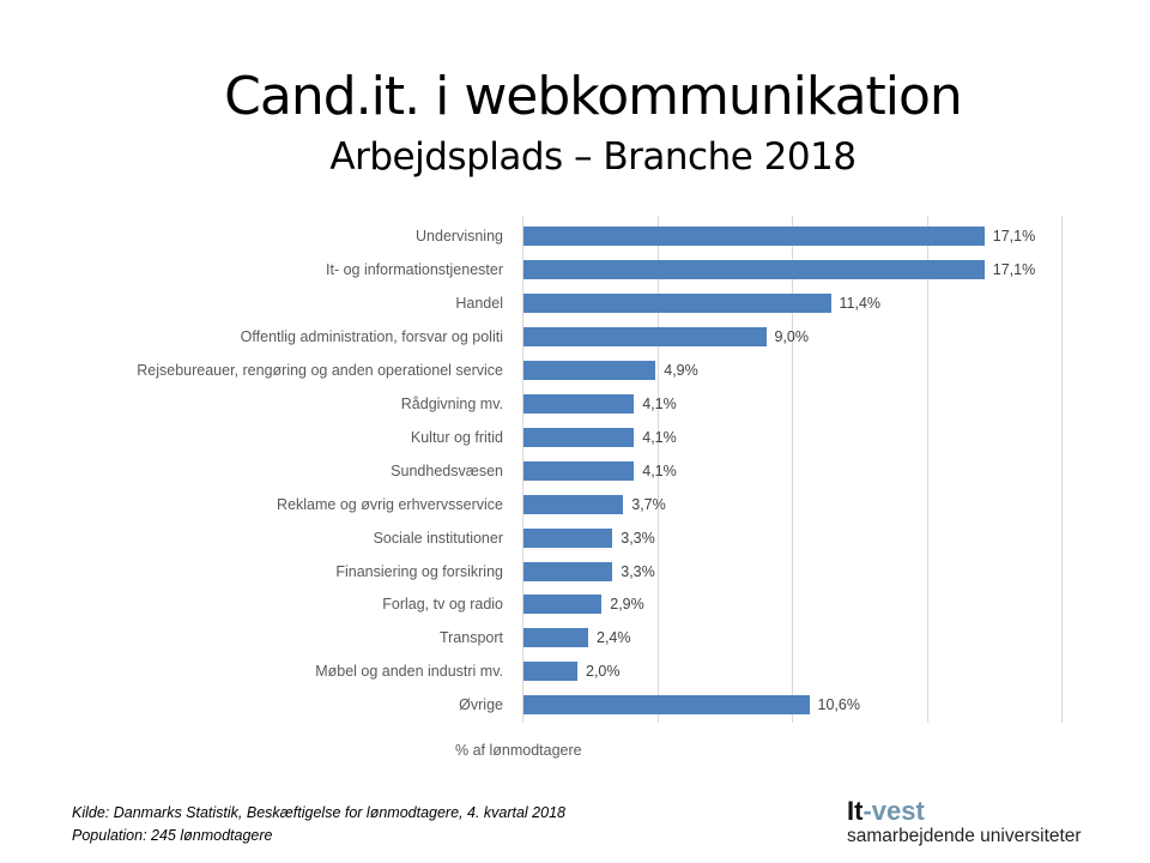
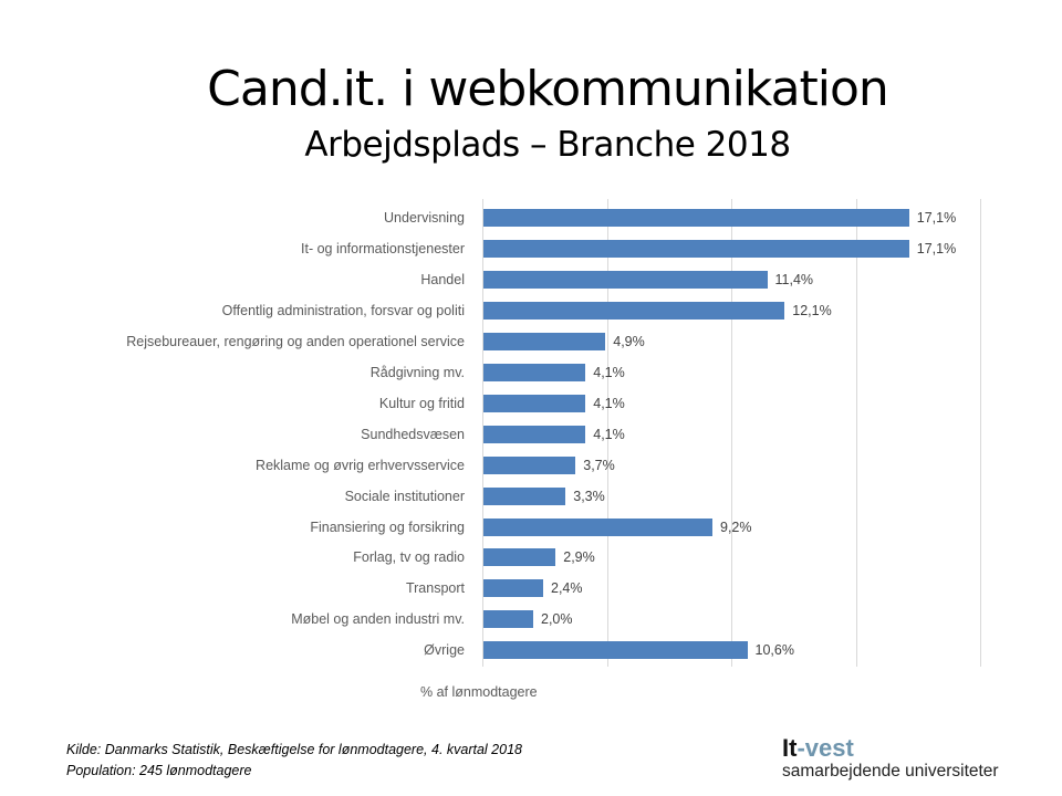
Offentlig administration, forsvar og politi: 9,0% -> 12,1%
Finansiering og forsikring: 3,3% -> 9,2%
